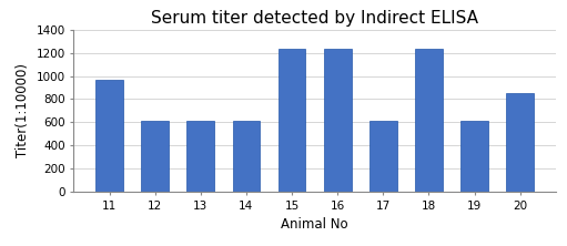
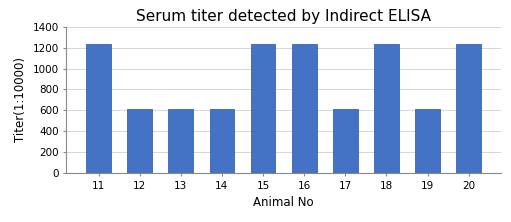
11: 970 -> 1230
20: 850 -> 1230
